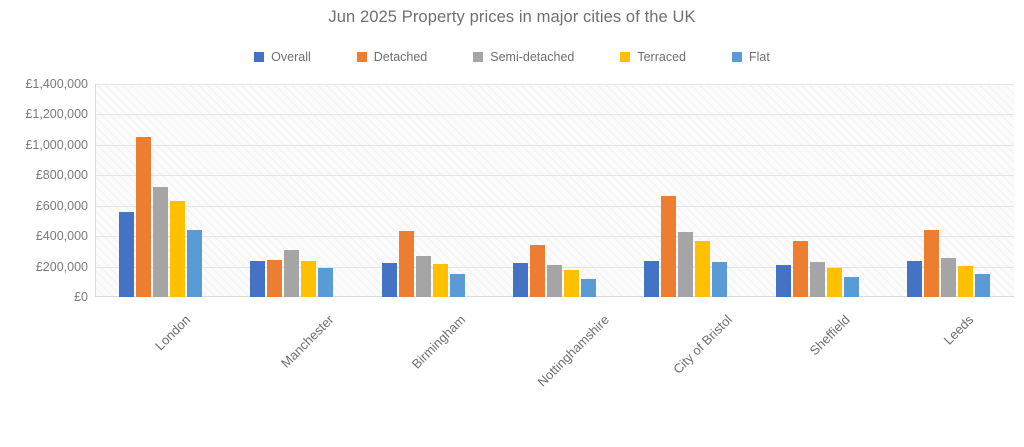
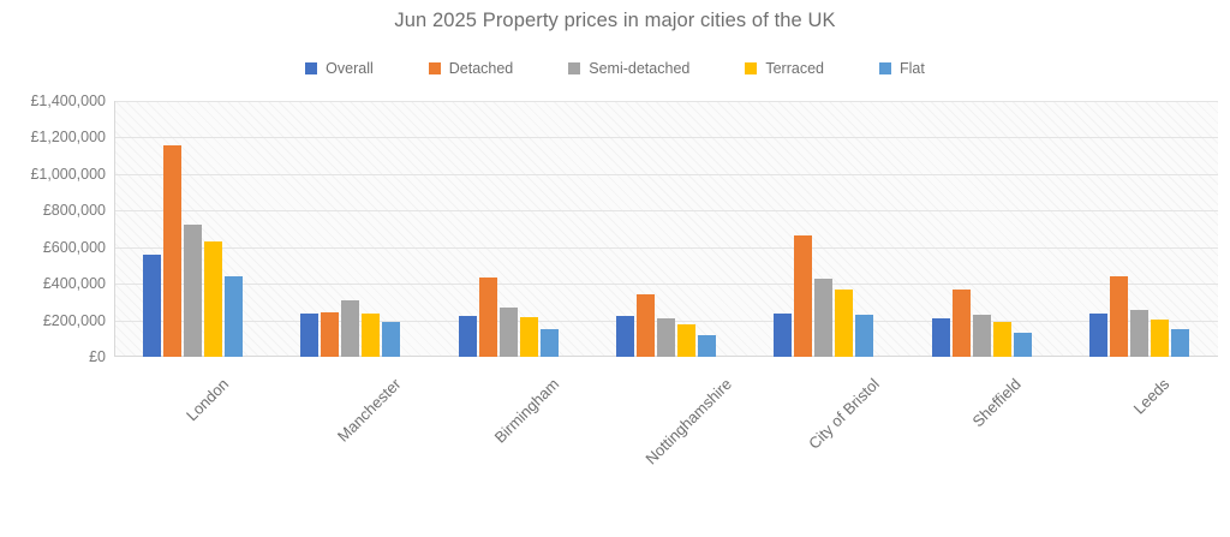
Detached/London: £1050000 -> £1160000
